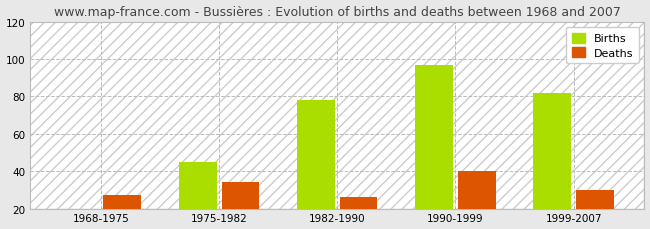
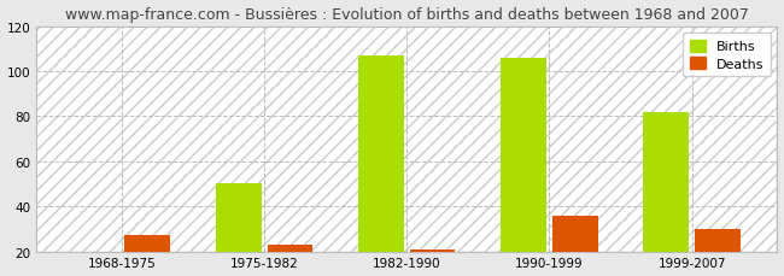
Births/1975-1982: 45 -> 50
Deaths/1975-1982: 34 -> 23
Births/1982-1990: 78 -> 107
Deaths/1982-1990: 26 -> 21
Births/1990-1999: 97 -> 106
Deaths/1990-1999: 40 -> 36
